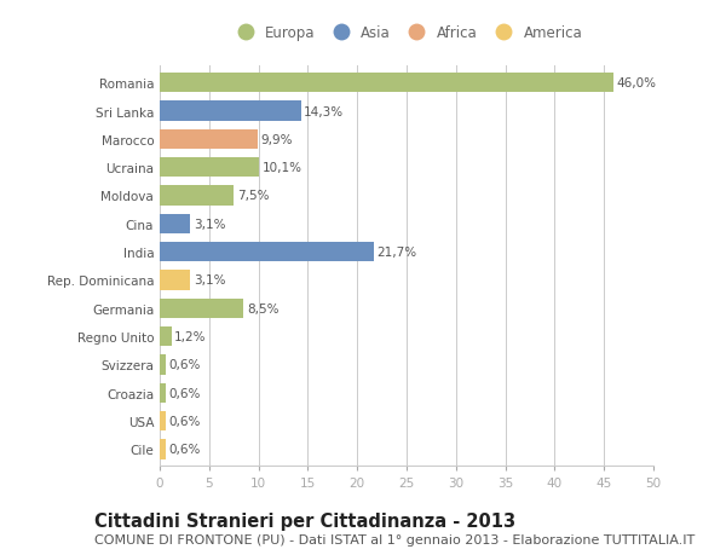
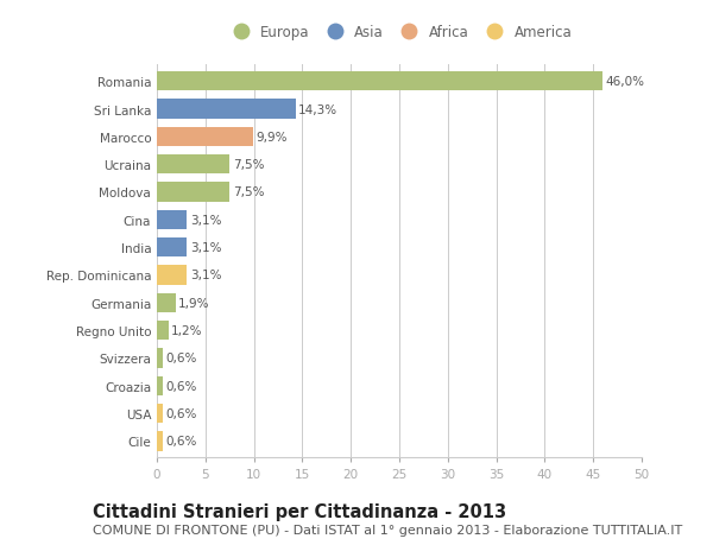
Ucraina: 10,1% -> 7,5%
India: 21,7% -> 3,1%
Germania: 8,5% -> 1,9%
